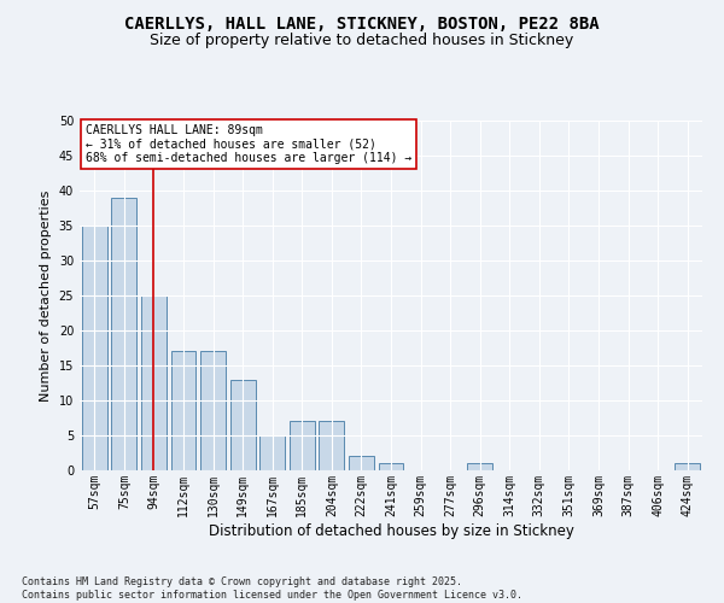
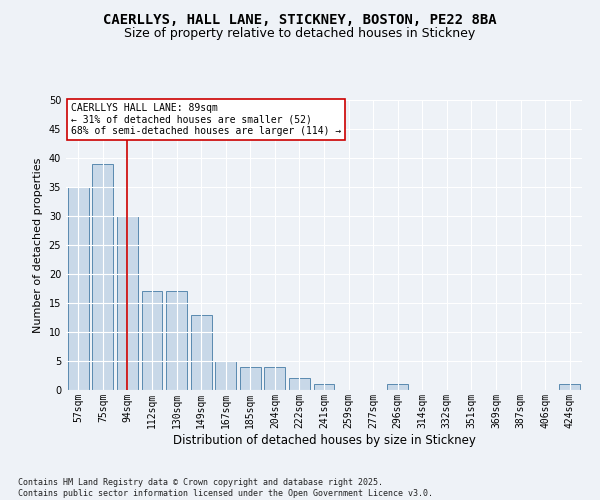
94sqm: 25 -> 30
185sqm: 7 -> 4
204sqm: 7 -> 4
